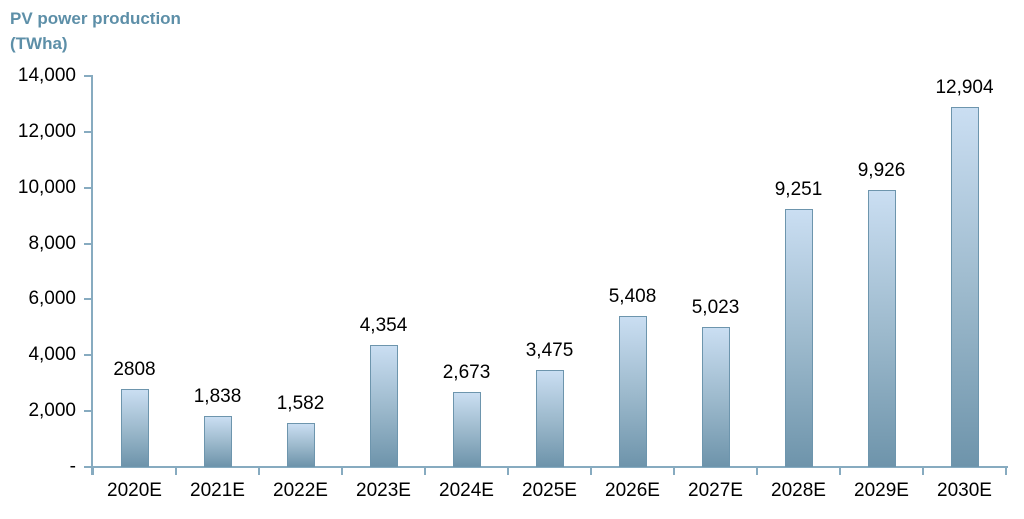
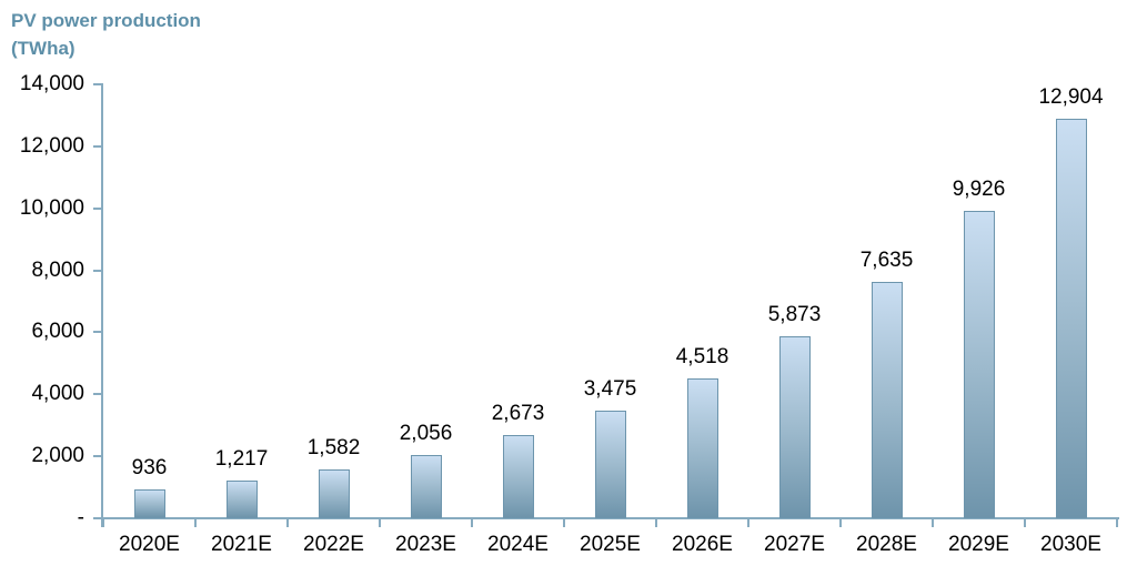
2020E: 2808 -> 936
2021E: 1,838 -> 1,217
2023E: 4,354 -> 2,056
2026E: 5,408 -> 4,518
2027E: 5,023 -> 5,873
2028E: 9,251 -> 7,635
